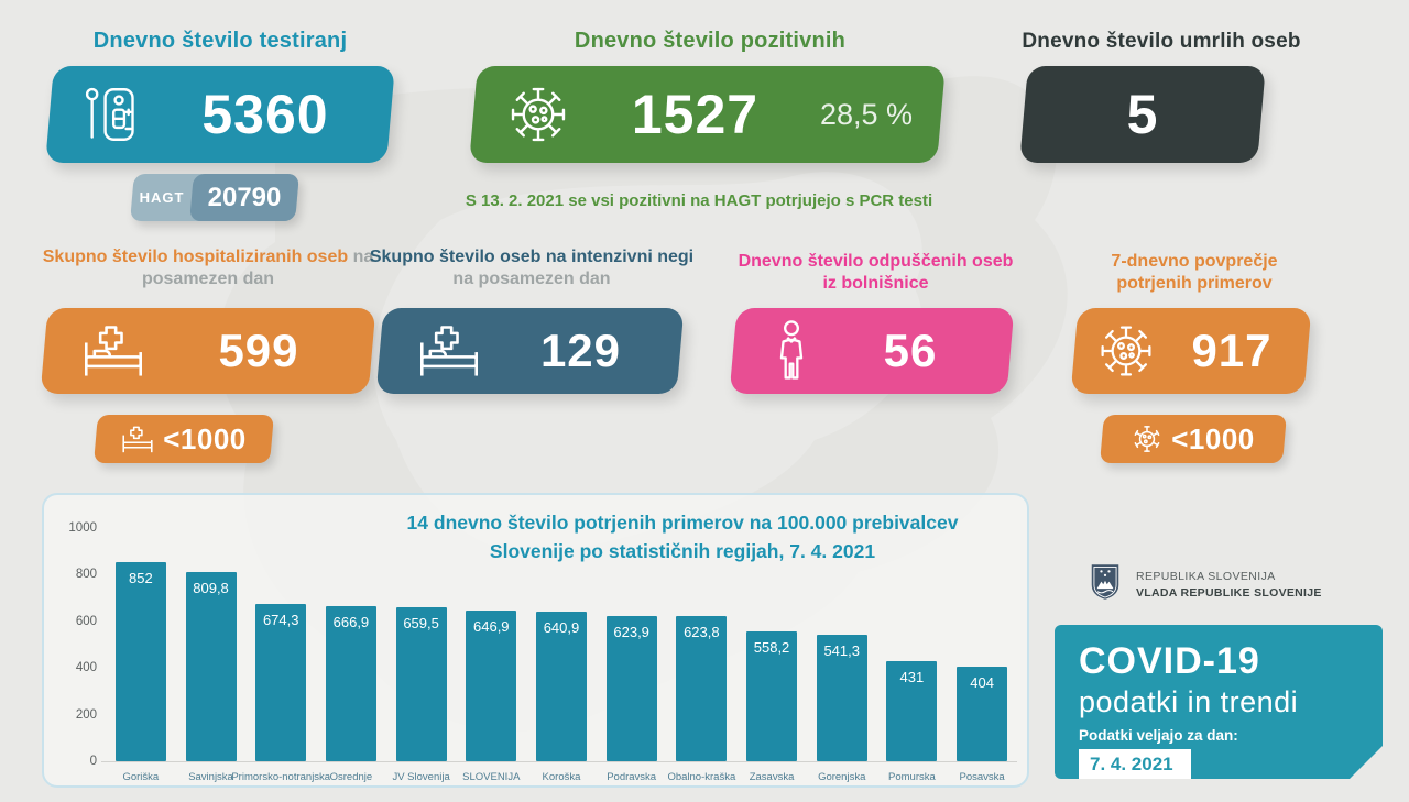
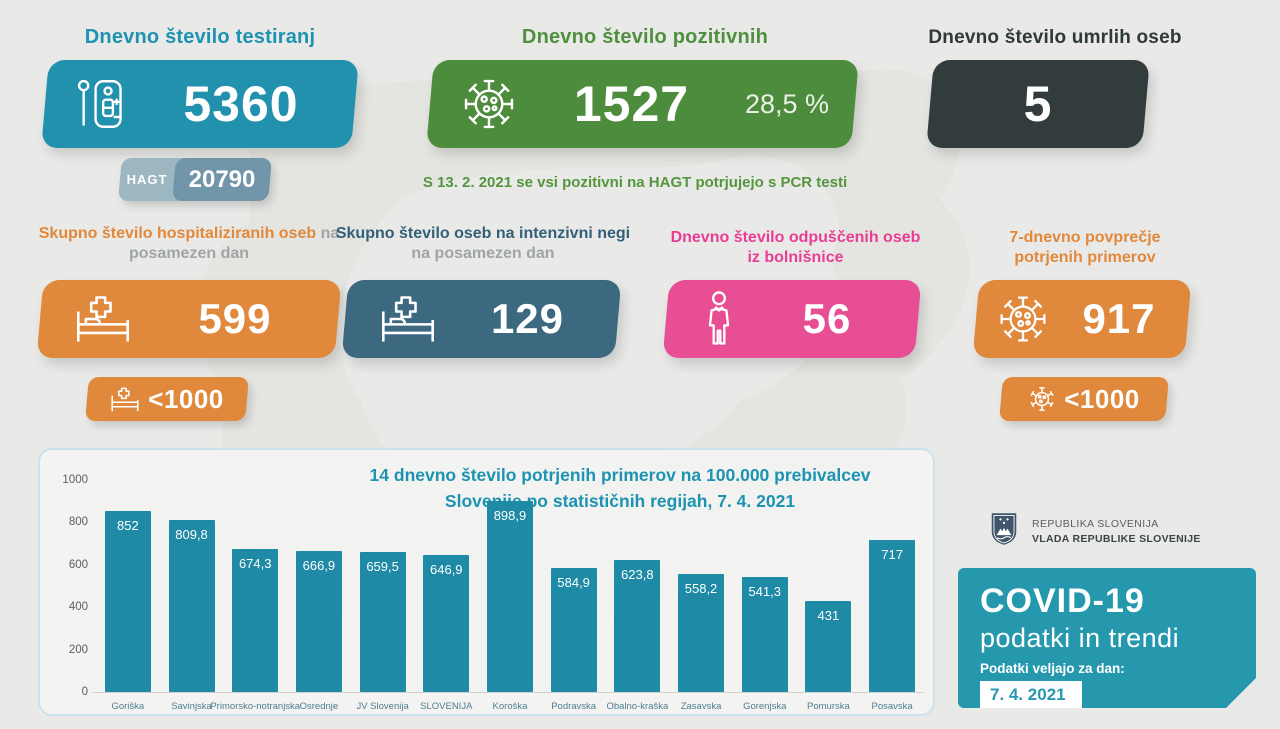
Koroška: 640,9 -> 898,9
Podravska: 623,9 -> 584,9
Posavska: 404 -> 717
